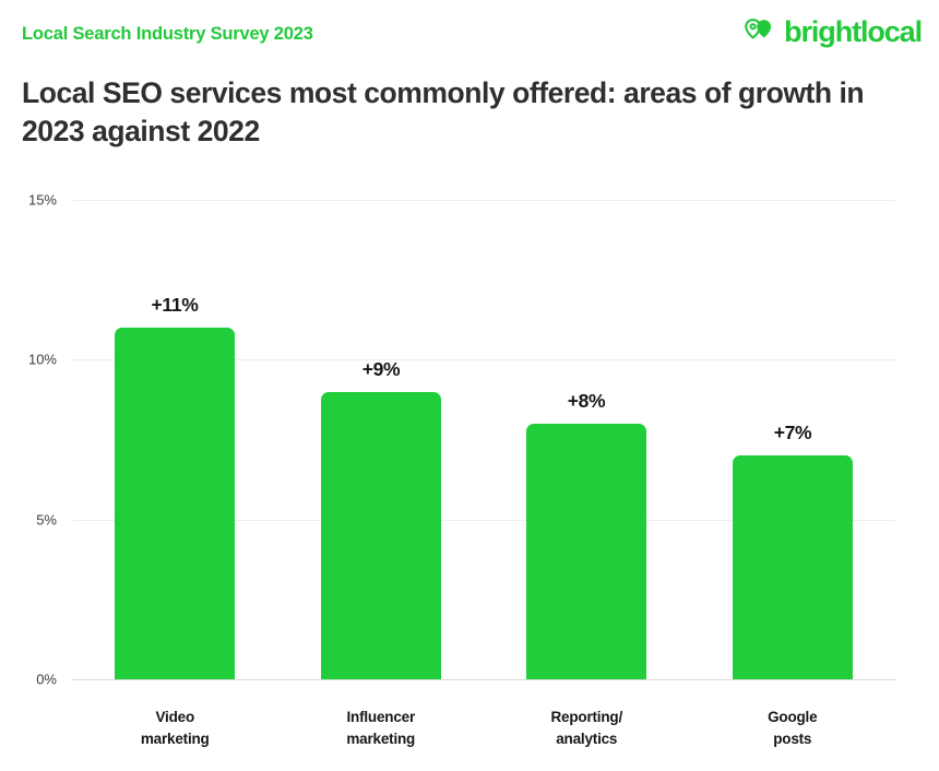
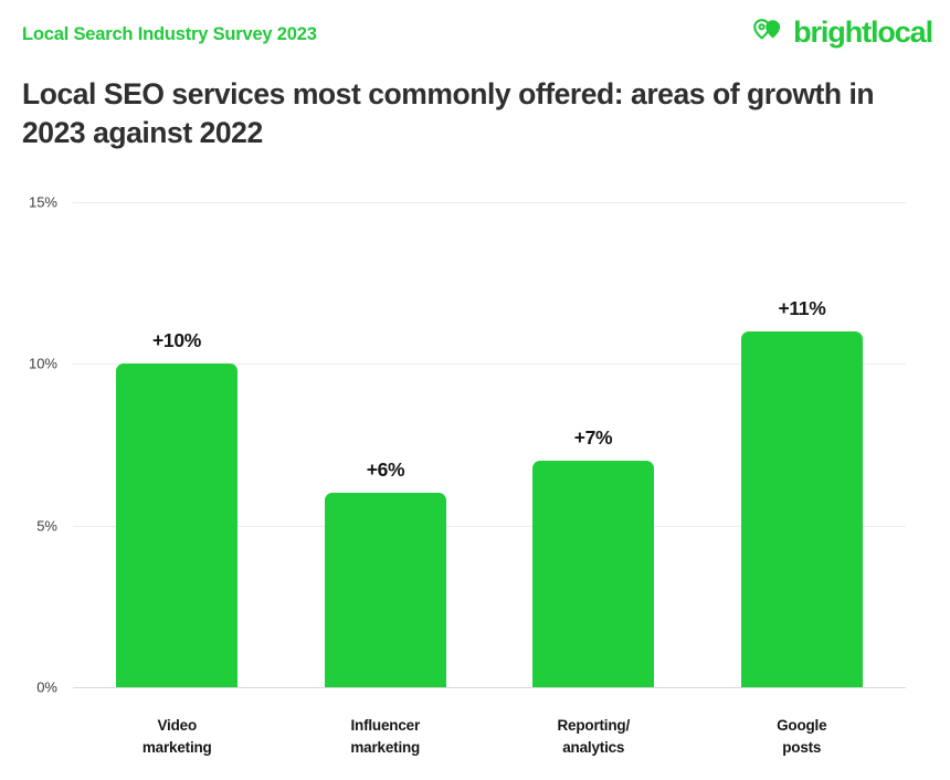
Video marketing: +11% -> +10%
Influencer marketing: +9% -> +6%
Reporting/ analytics: +8% -> +7%
Google posts: +7% -> +11%
